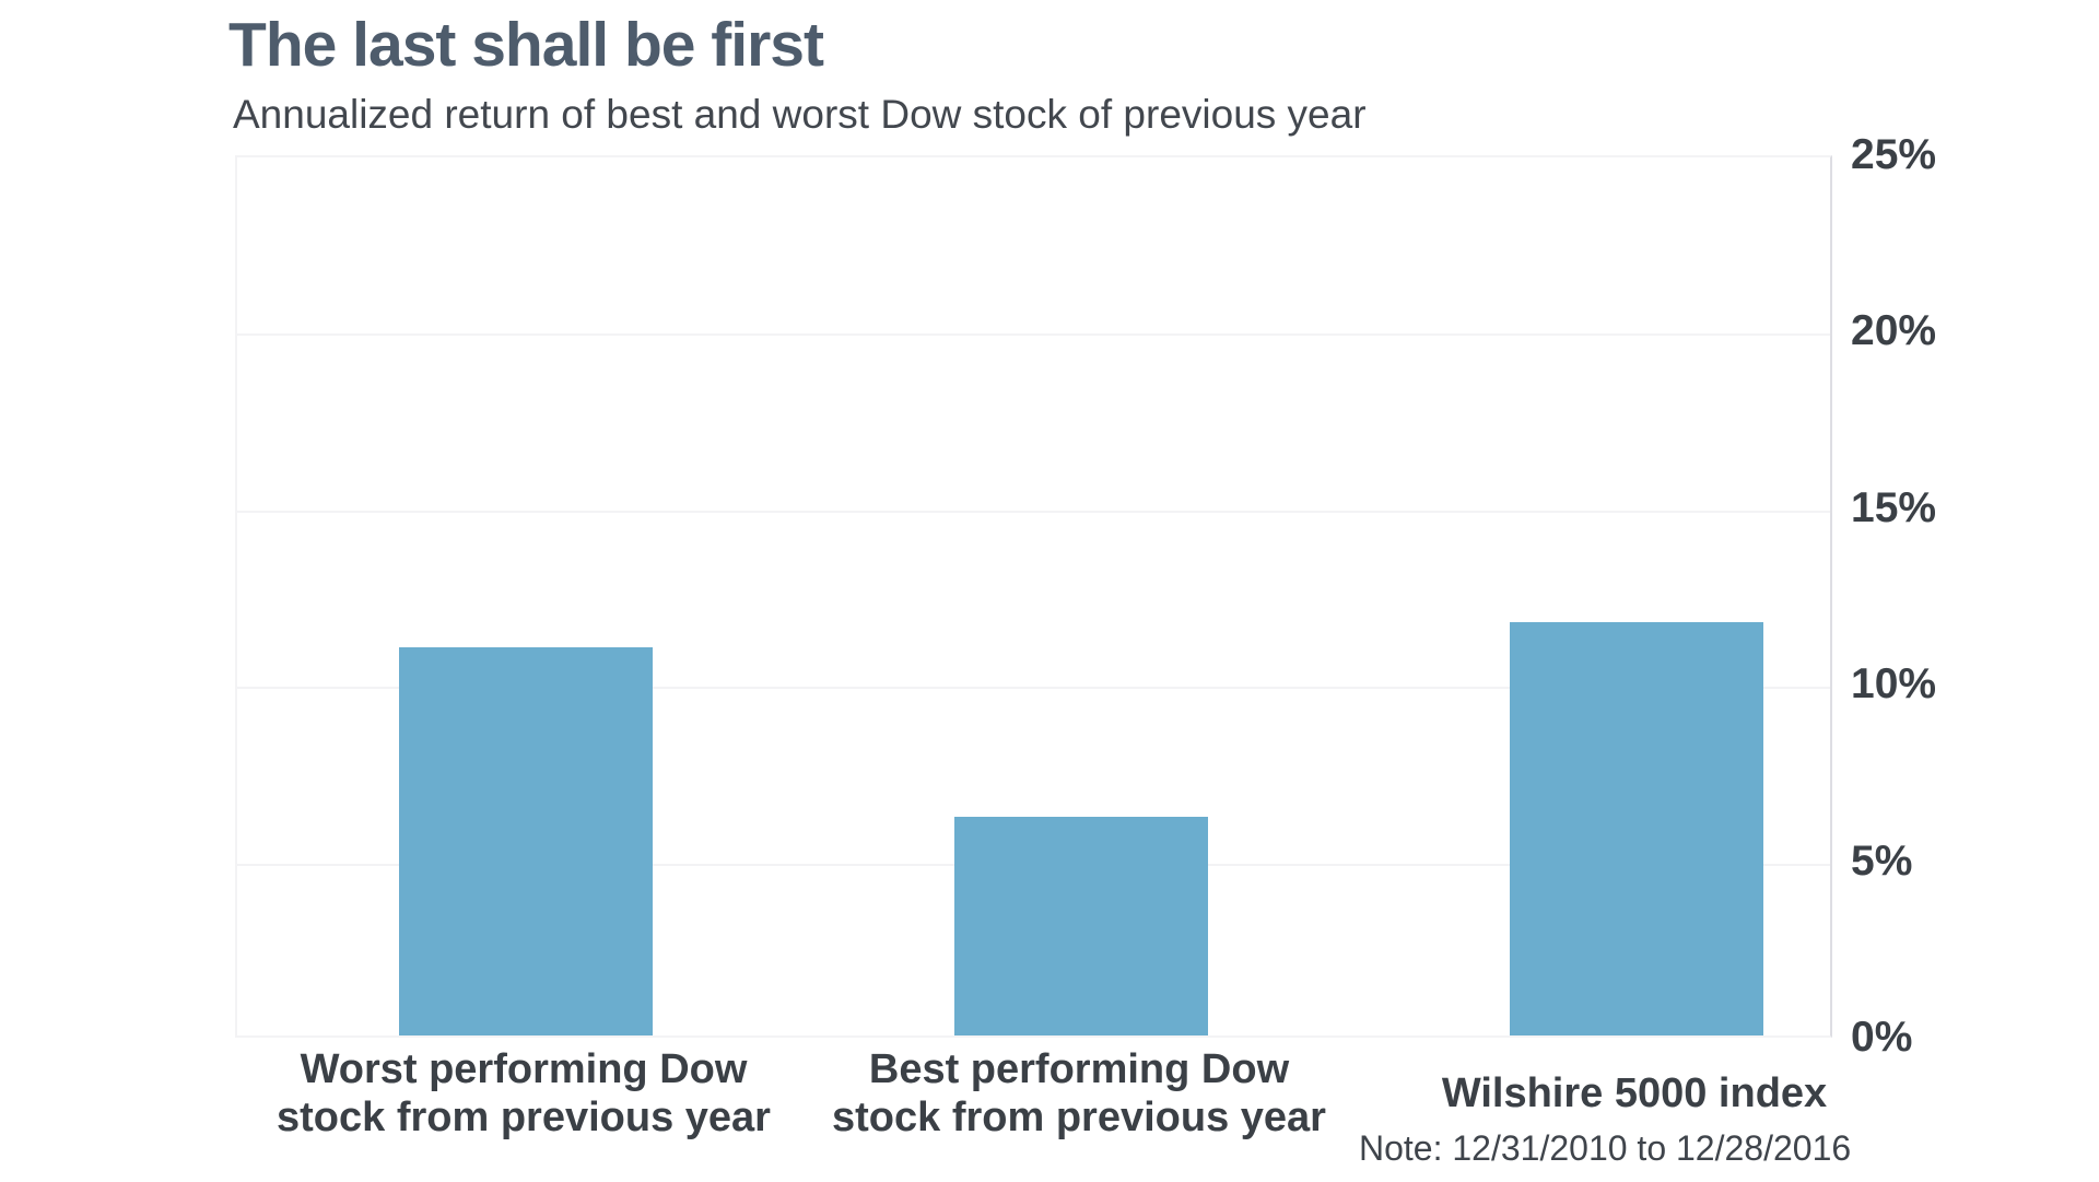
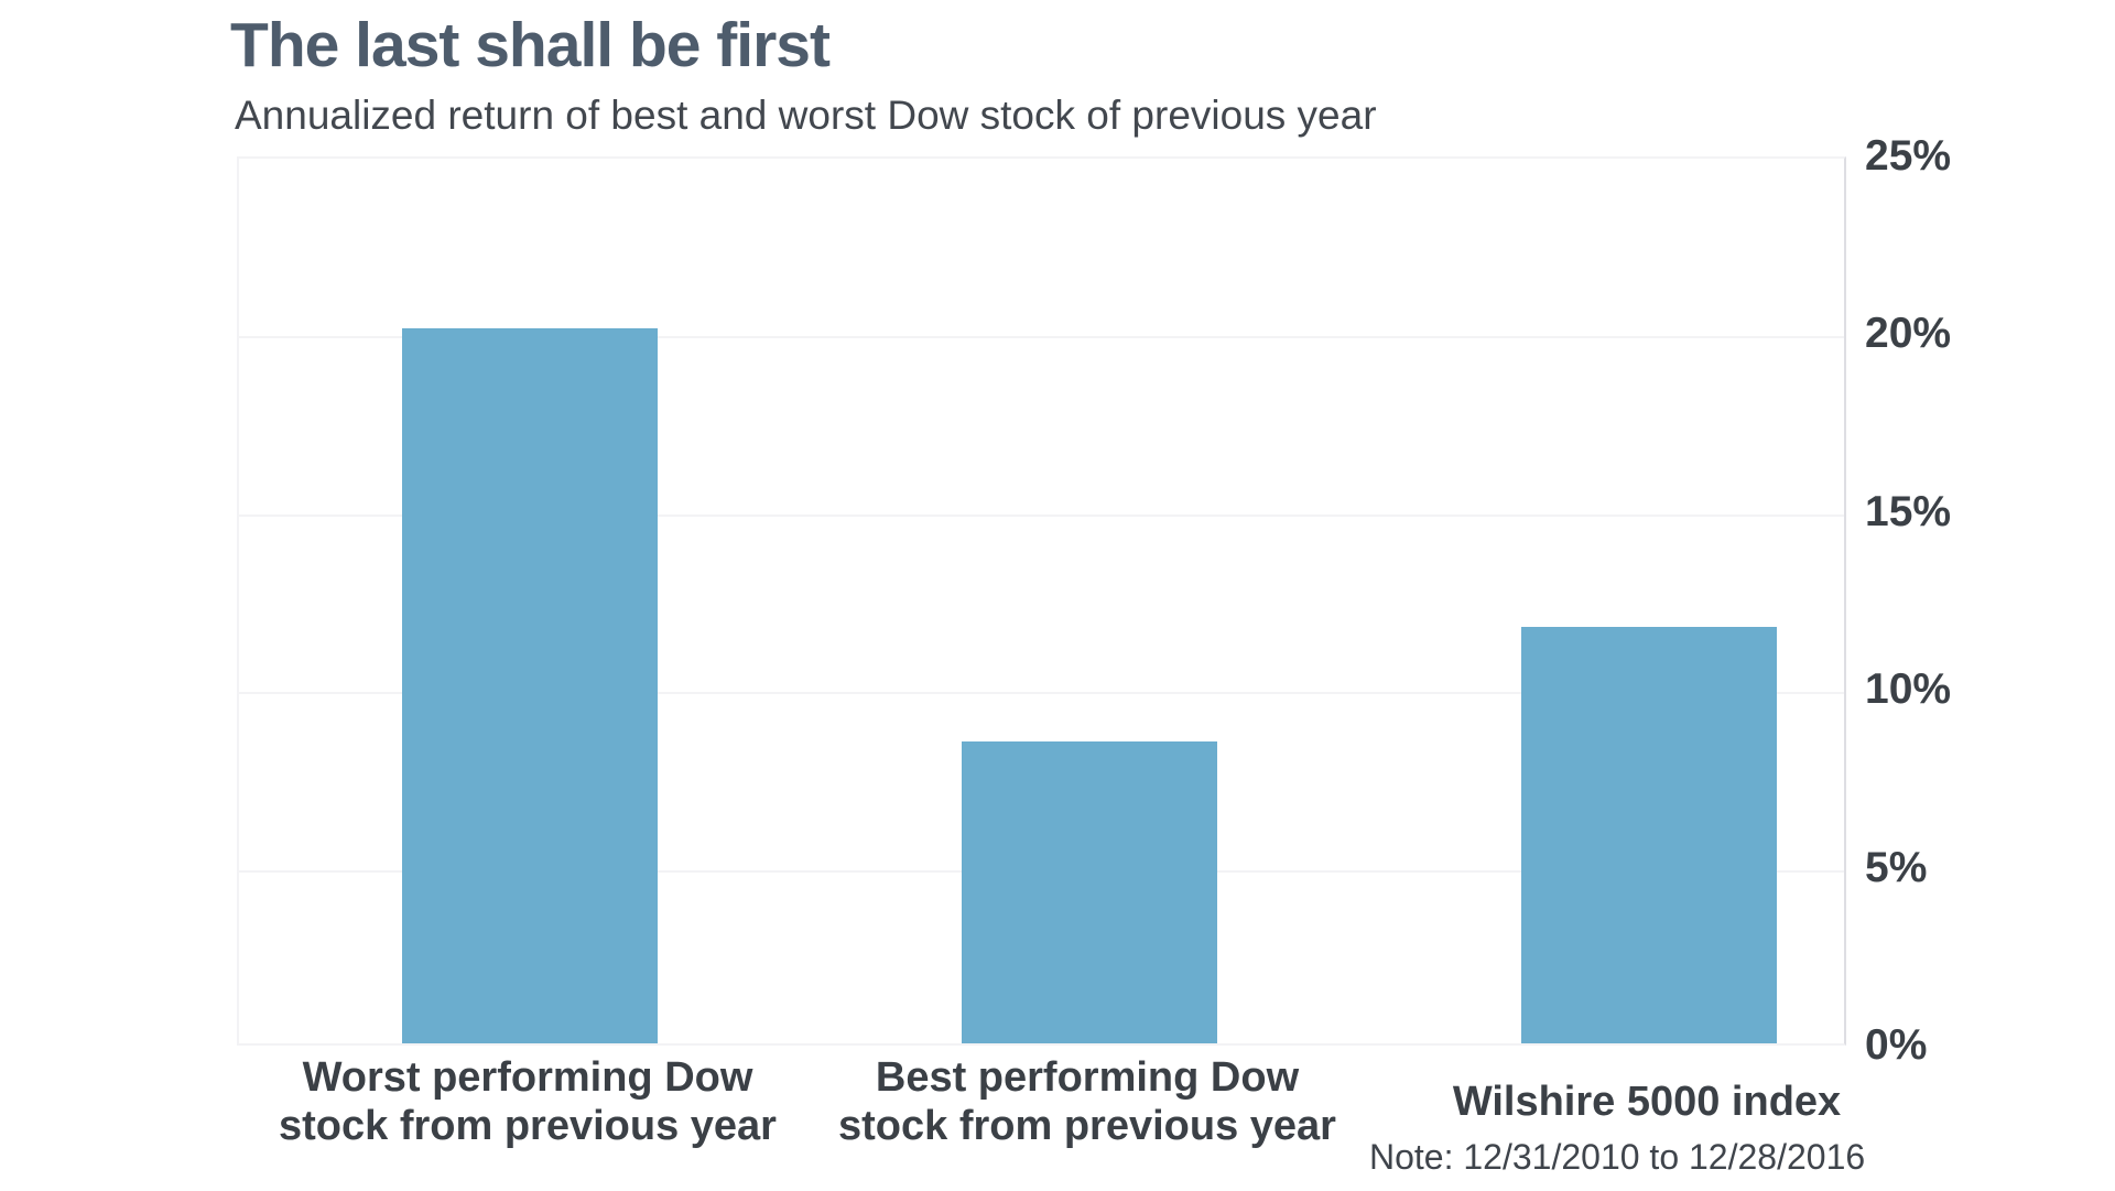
Worst performing Dow stock from previous year: 11.0% -> 20.1%
Best performing Dow stock from previous year: 6.2% -> 8.5%
